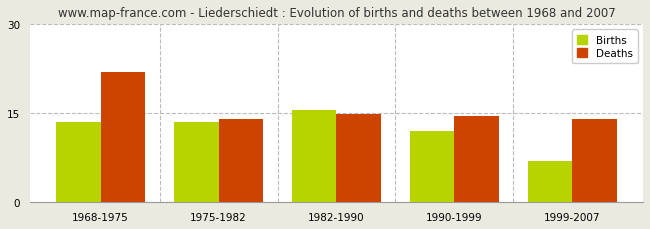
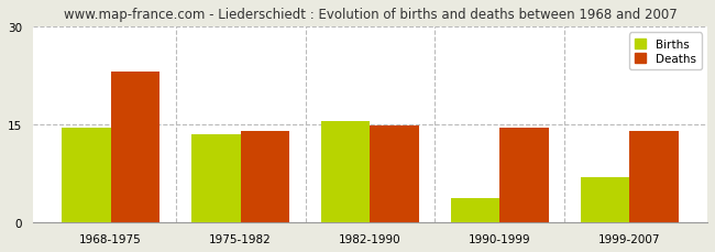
Births/1968-1975: 13.5 -> 14.6
Deaths/1968-1975: 22.0 -> 23.2
Births/1990-1999: 12.0 -> 3.8
